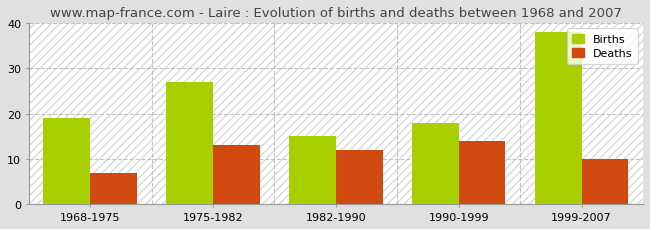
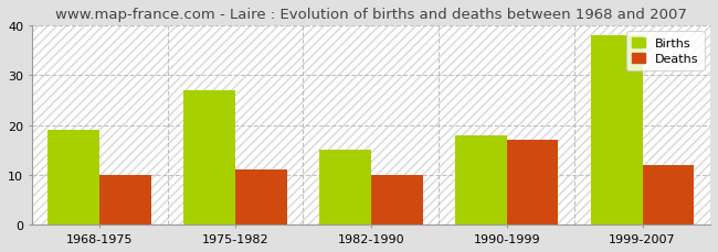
Deaths/1968-1975: 7 -> 10
Deaths/1975-1982: 13 -> 11
Deaths/1982-1990: 12 -> 10
Deaths/1990-1999: 14 -> 17
Deaths/1999-2007: 10 -> 12
